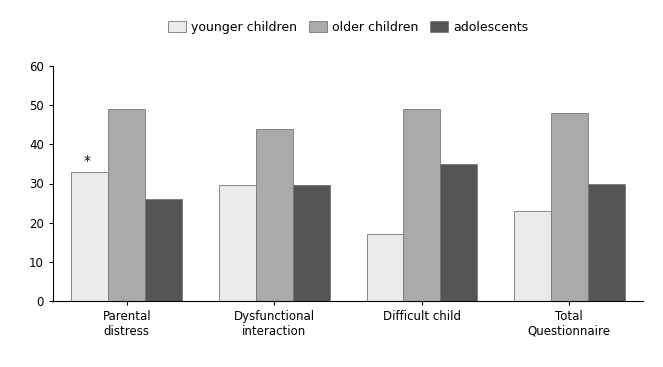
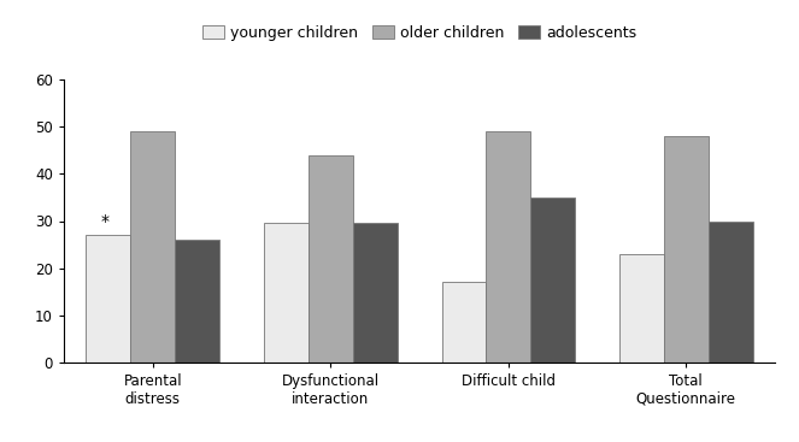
younger children/Parental distress: 33.0 -> 27.0
